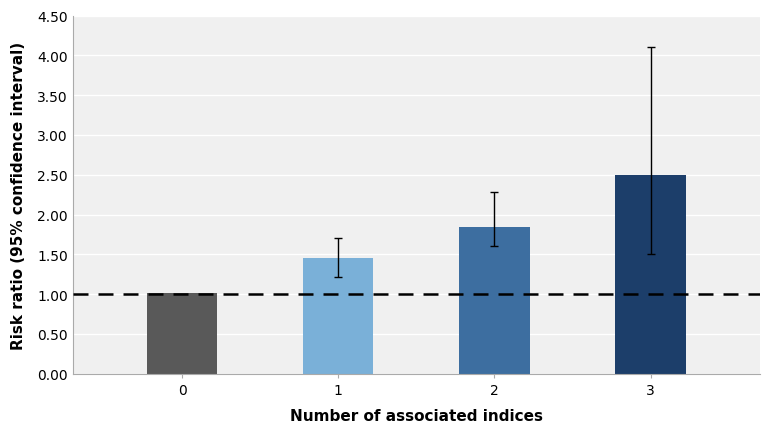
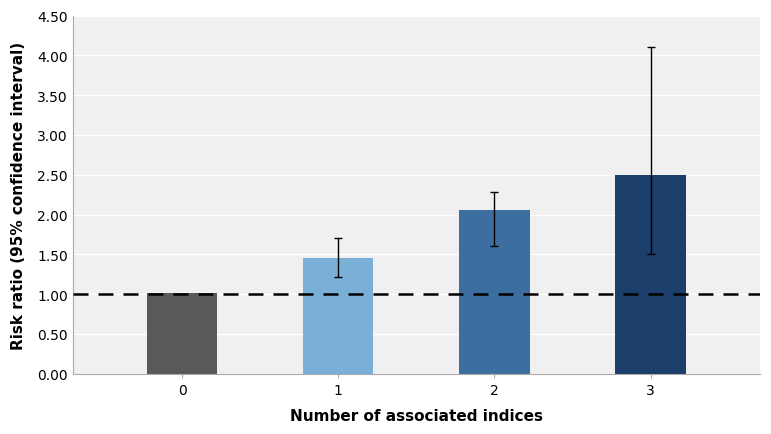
2: 1.85 -> 2.06
